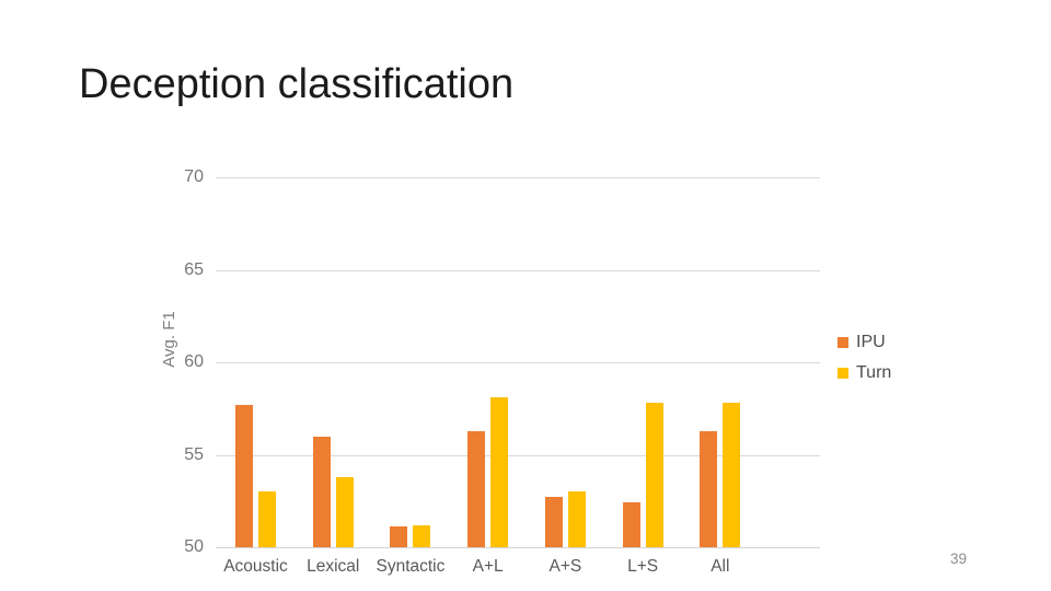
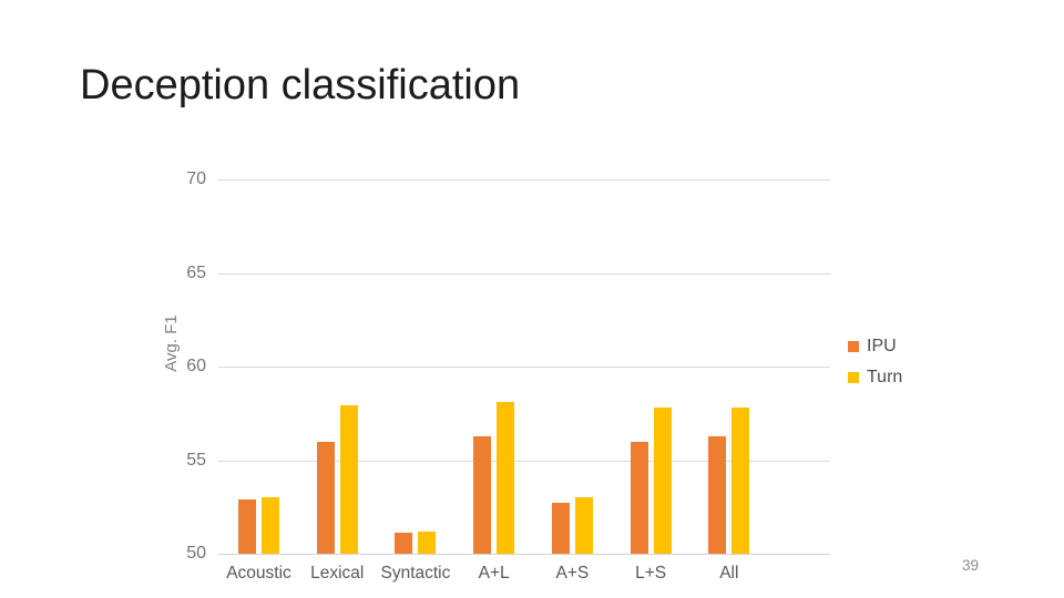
IPU/Acoustic: 57.7 -> 52.9
Turn/Lexical: 53.8 -> 57.9
IPU/L+S: 52.4 -> 56.0
